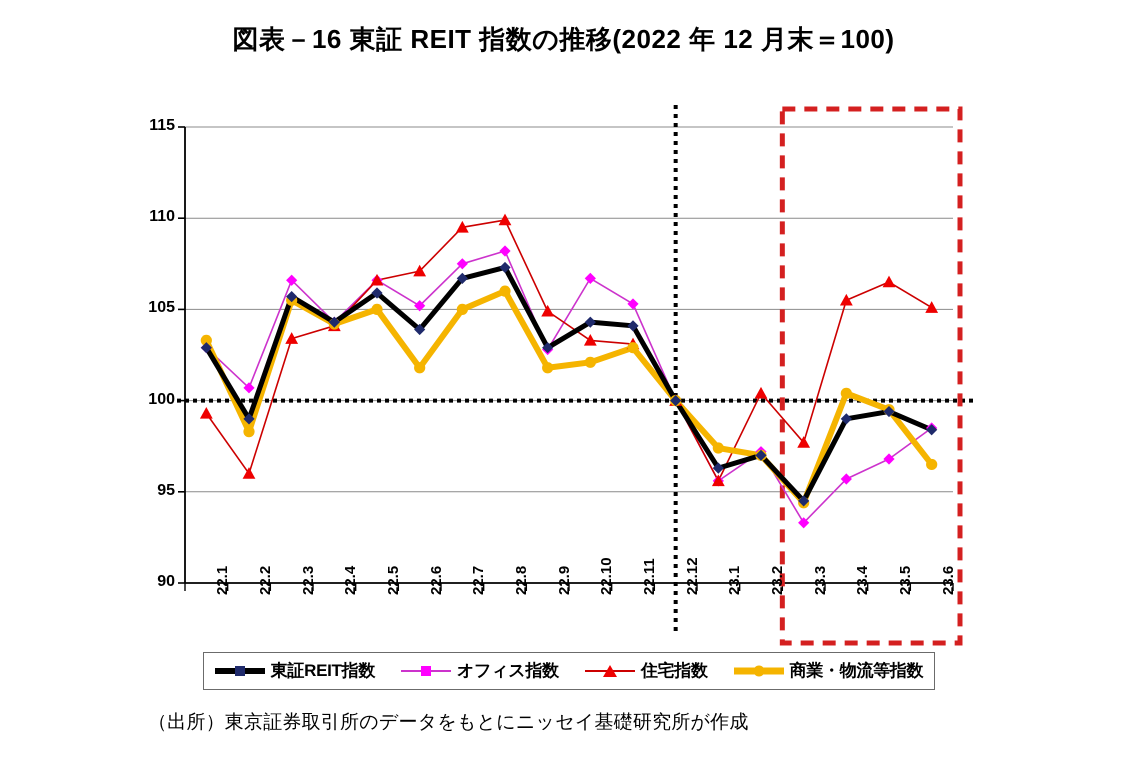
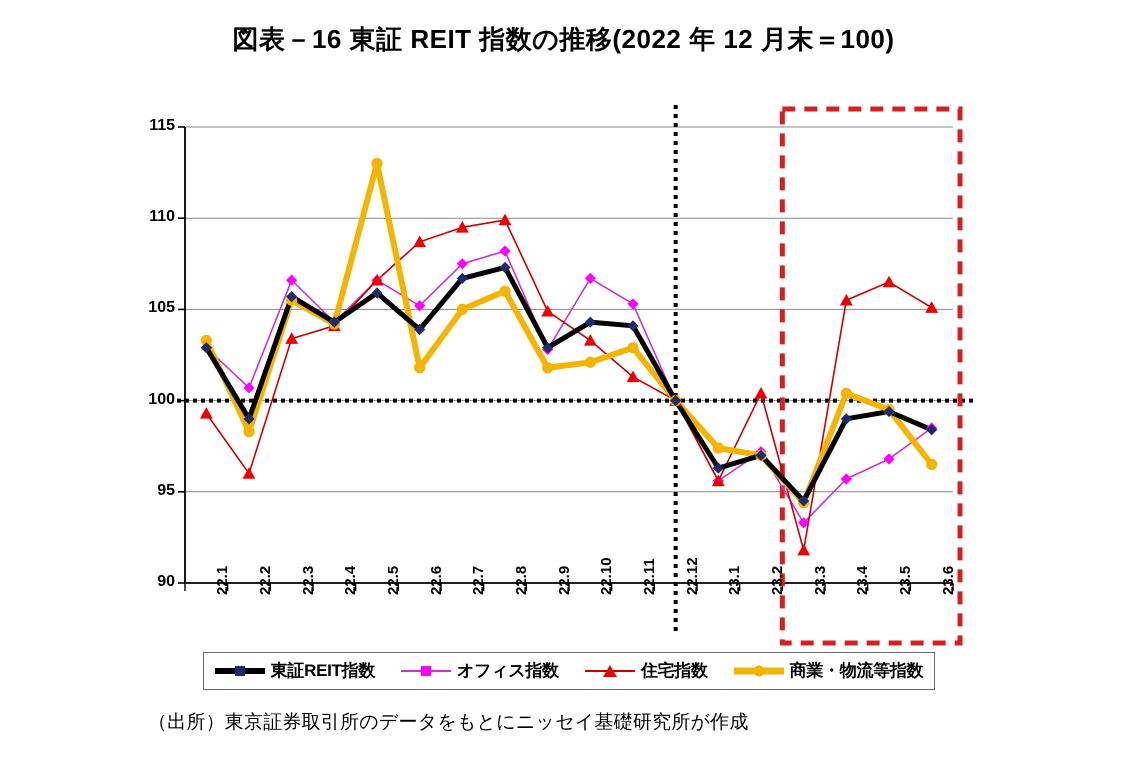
商業・物流等指数/22.5: 105.0 -> 113.0
住宅指数/22.6: 107.1 -> 108.7
住宅指数/22.11: 103.1 -> 101.3
住宅指数/23.3: 97.7 -> 91.8
